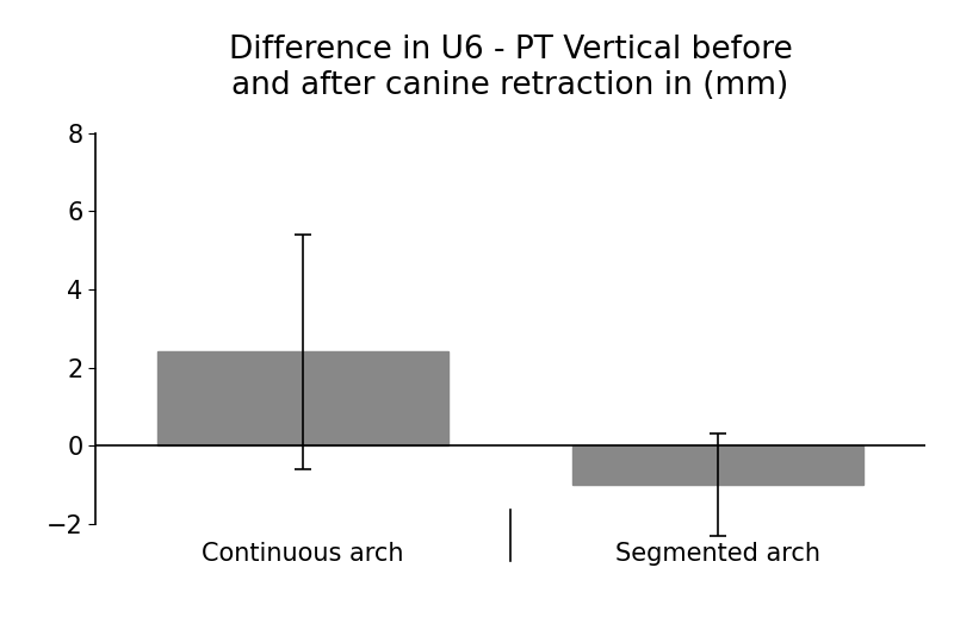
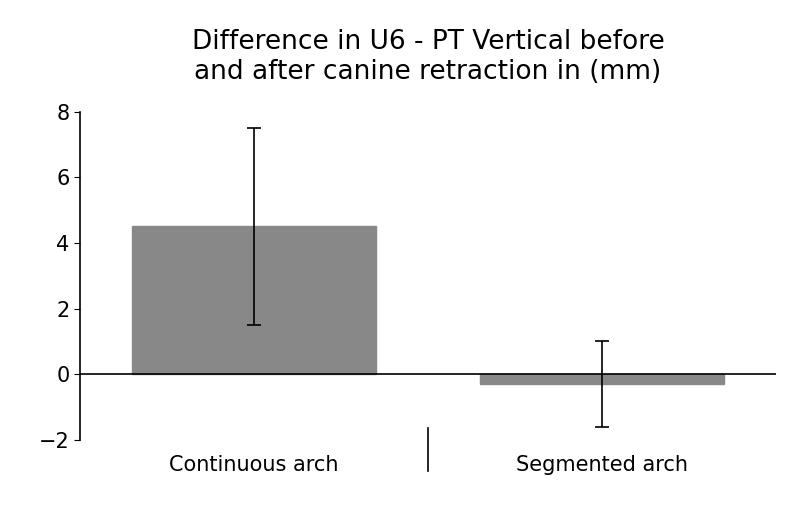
Continuous arch: 2.4 -> 4.5
Segmented arch: -1.0 -> -0.3
